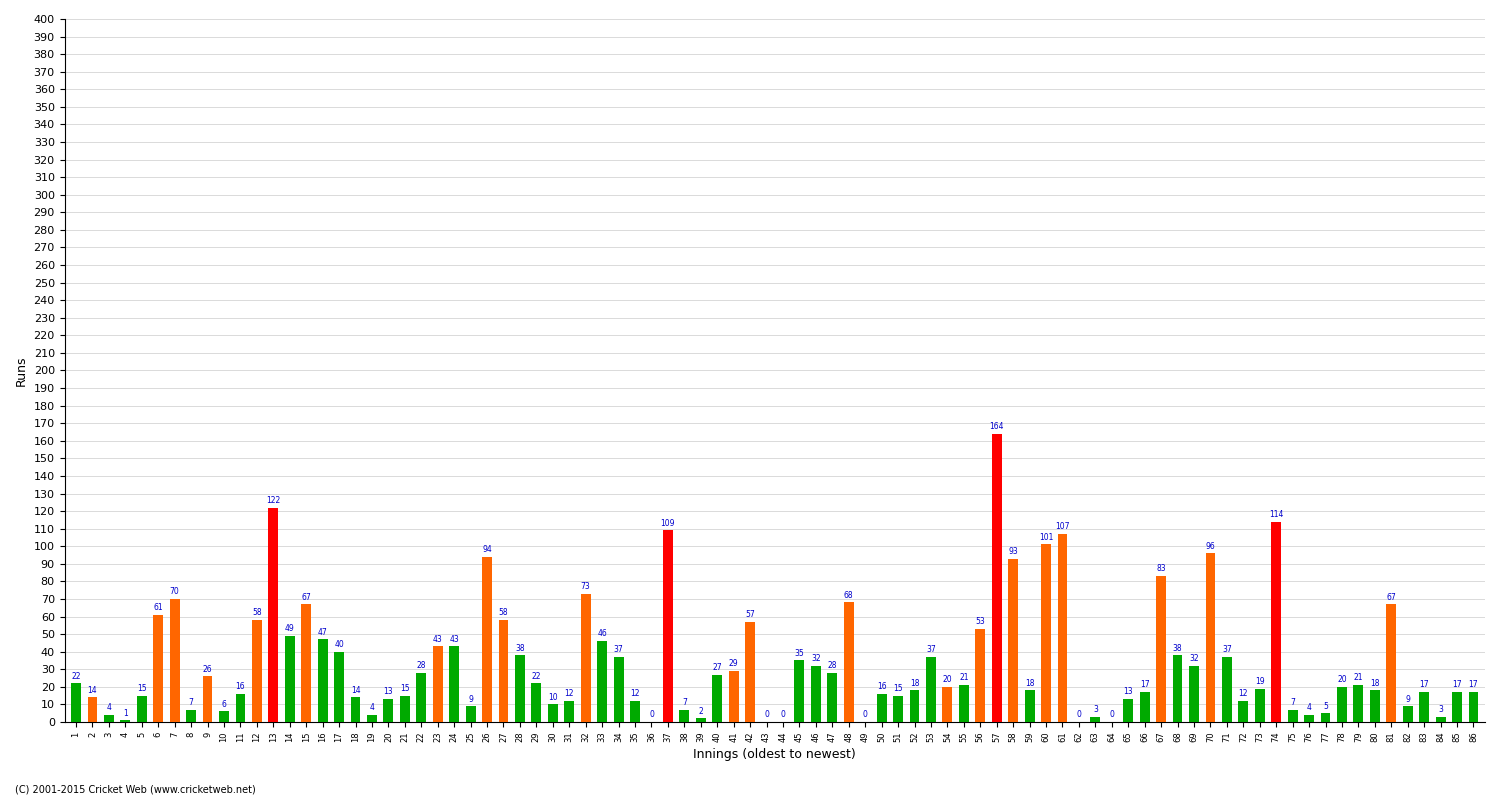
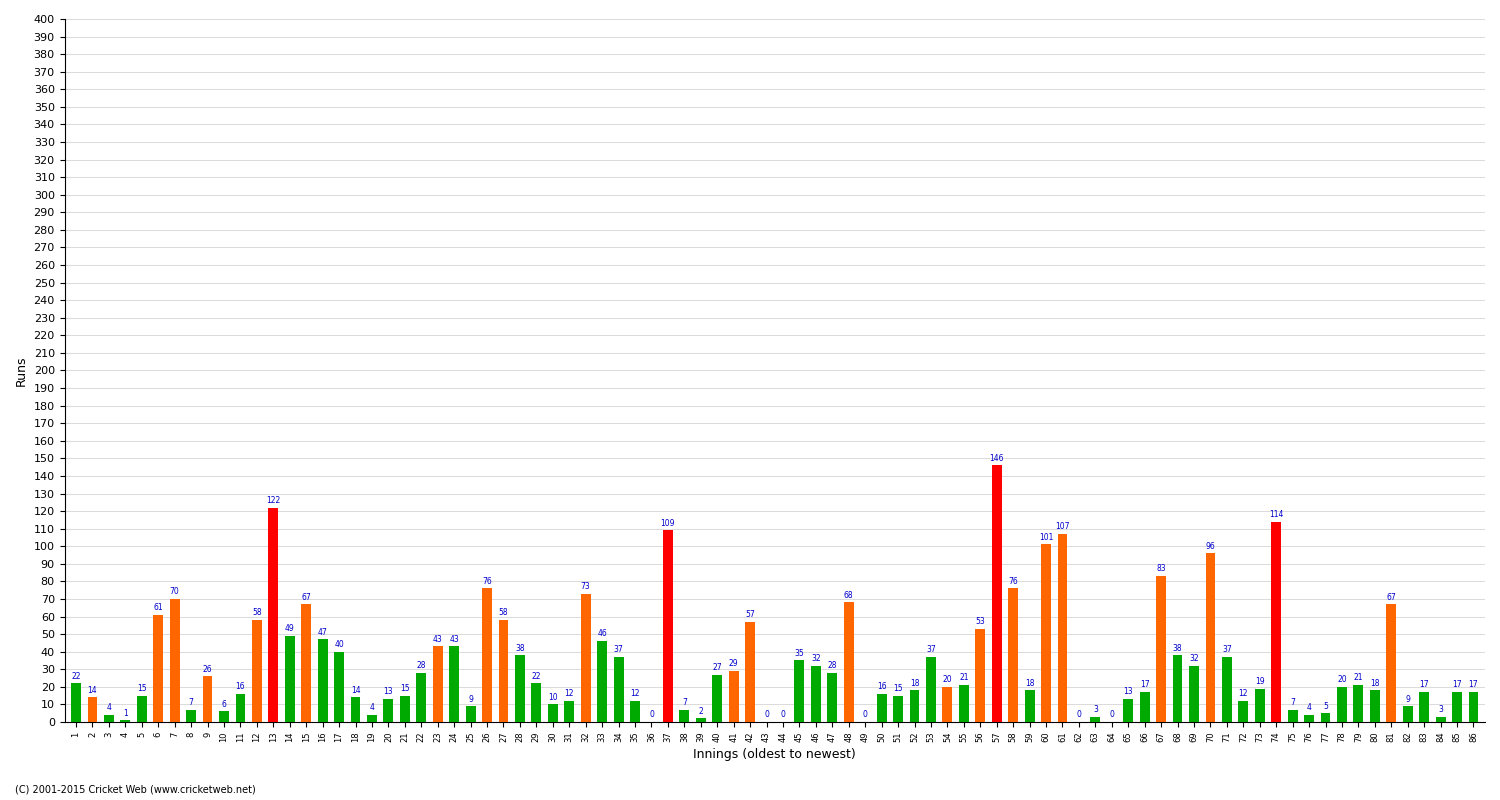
26: 94 -> 76
57: 164 -> 146
58: 93 -> 76
